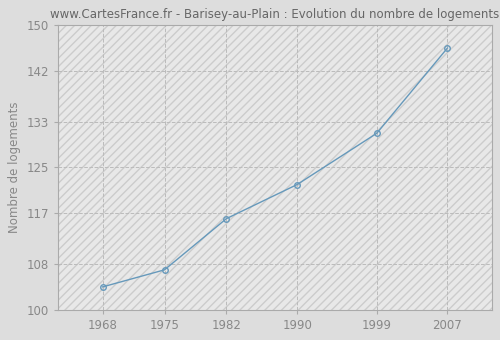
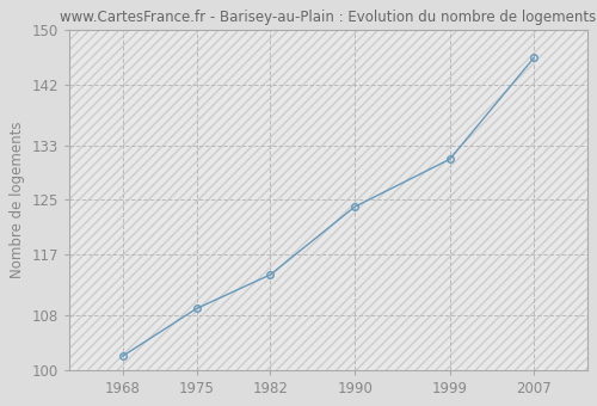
1968: 104 -> 102
1975: 107 -> 109
1982: 116 -> 114
1990: 122 -> 124
